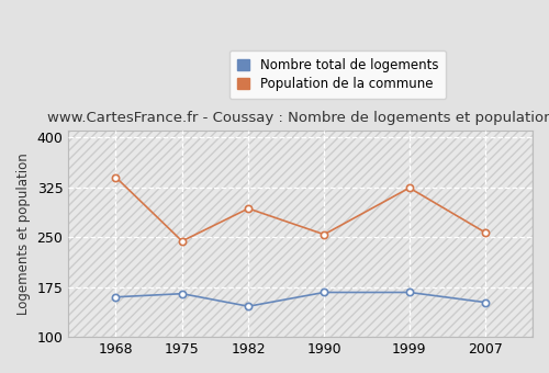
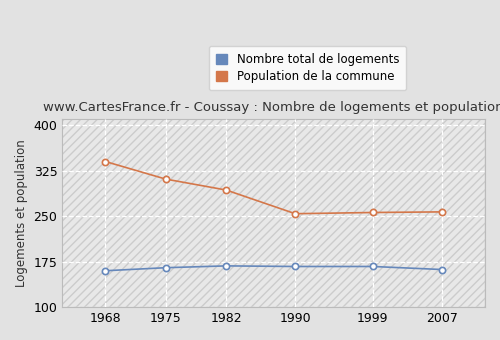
Population de la commune/1975: 244 -> 311
Nombre total de logements/1982: 146 -> 168
Population de la commune/1999: 324 -> 256
Nombre total de logements/2007: 152 -> 162
